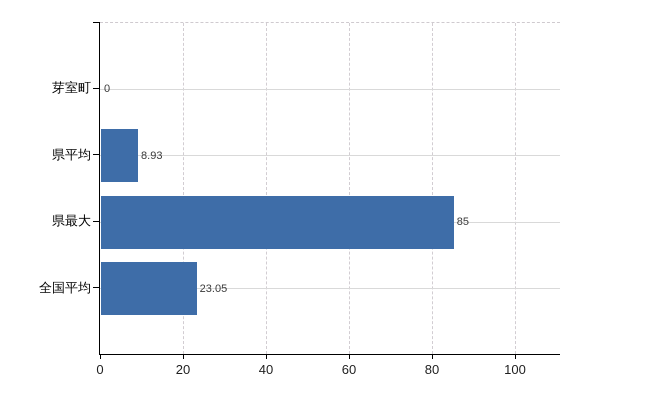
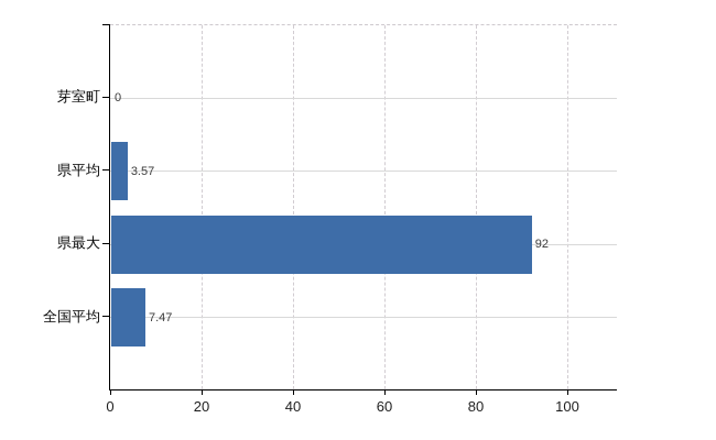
県平均: 8.93 -> 3.57
県最大: 85 -> 92
全国平均: 23.05 -> 7.47
